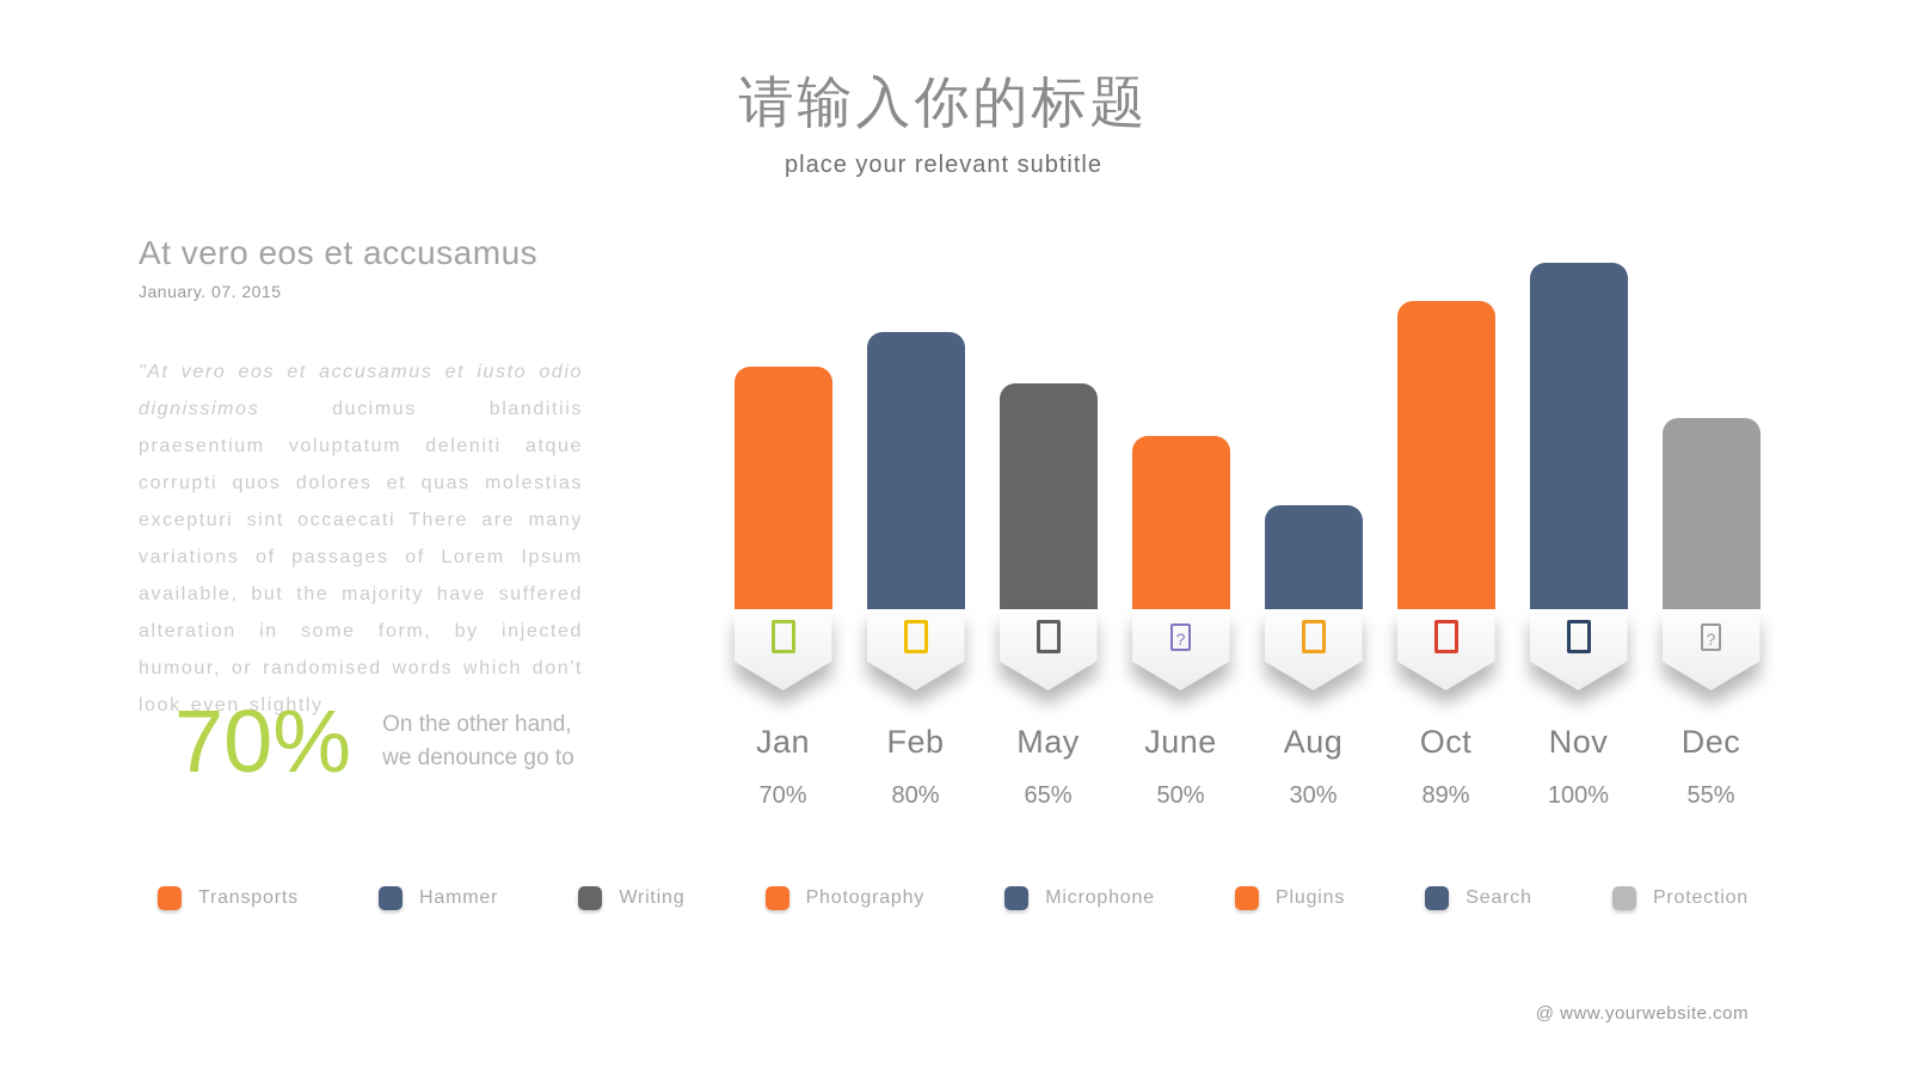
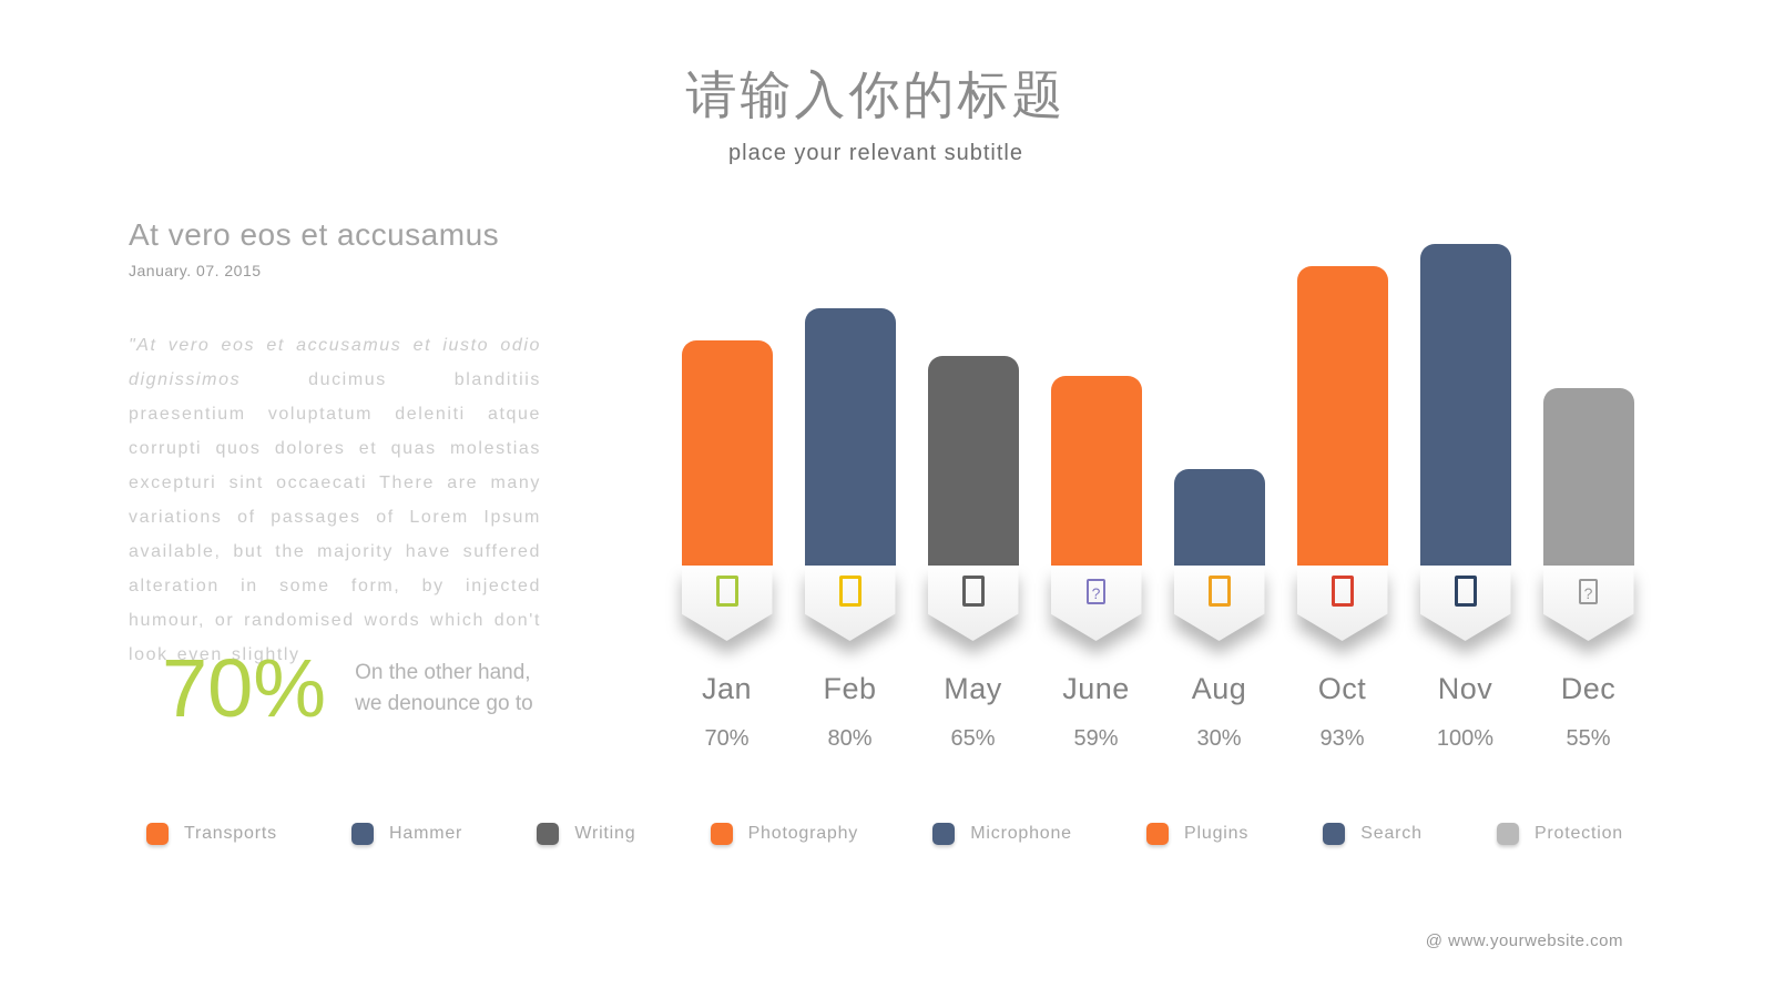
June: 50% -> 59%
Oct: 89% -> 93%
